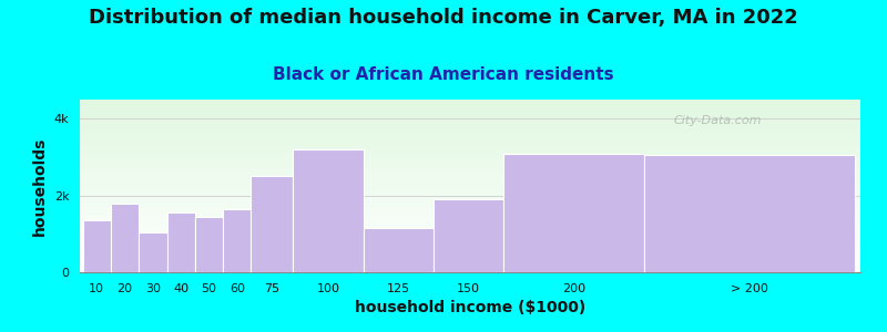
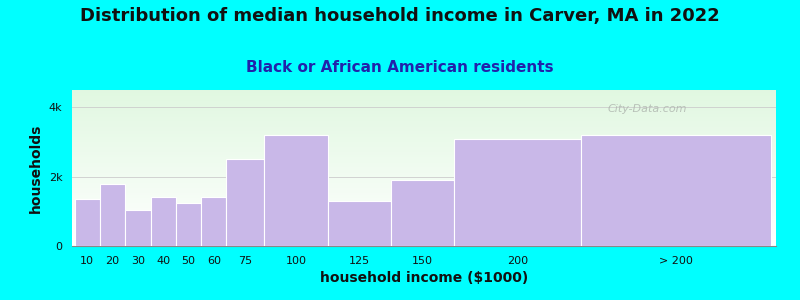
40: 1.55k -> 1.40k
50: 1.45k -> 1.25k
60: 1.65k -> 1.40k
125: 1.15k -> 1.30k
> 200: 3.05k -> 3.20k
